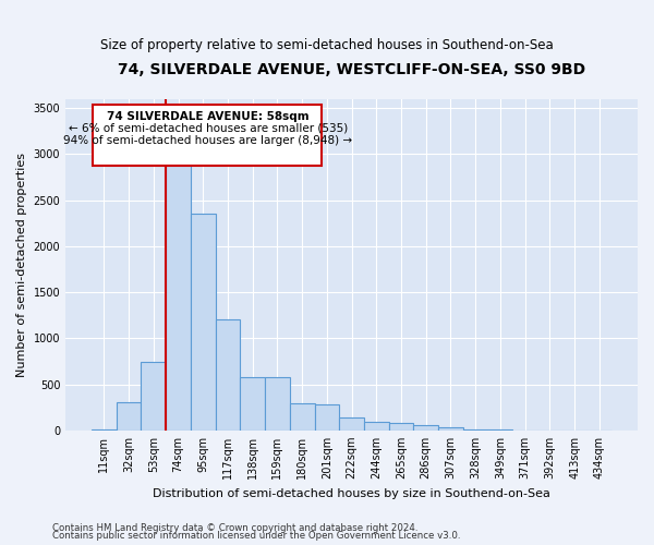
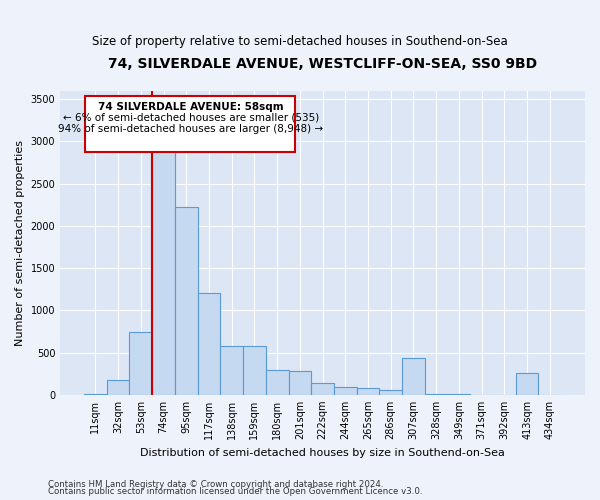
32sqm: 310 -> 180
95sqm: 2350 -> 2220
307sqm: 30 -> 440
413sqm: 0 -> 260
